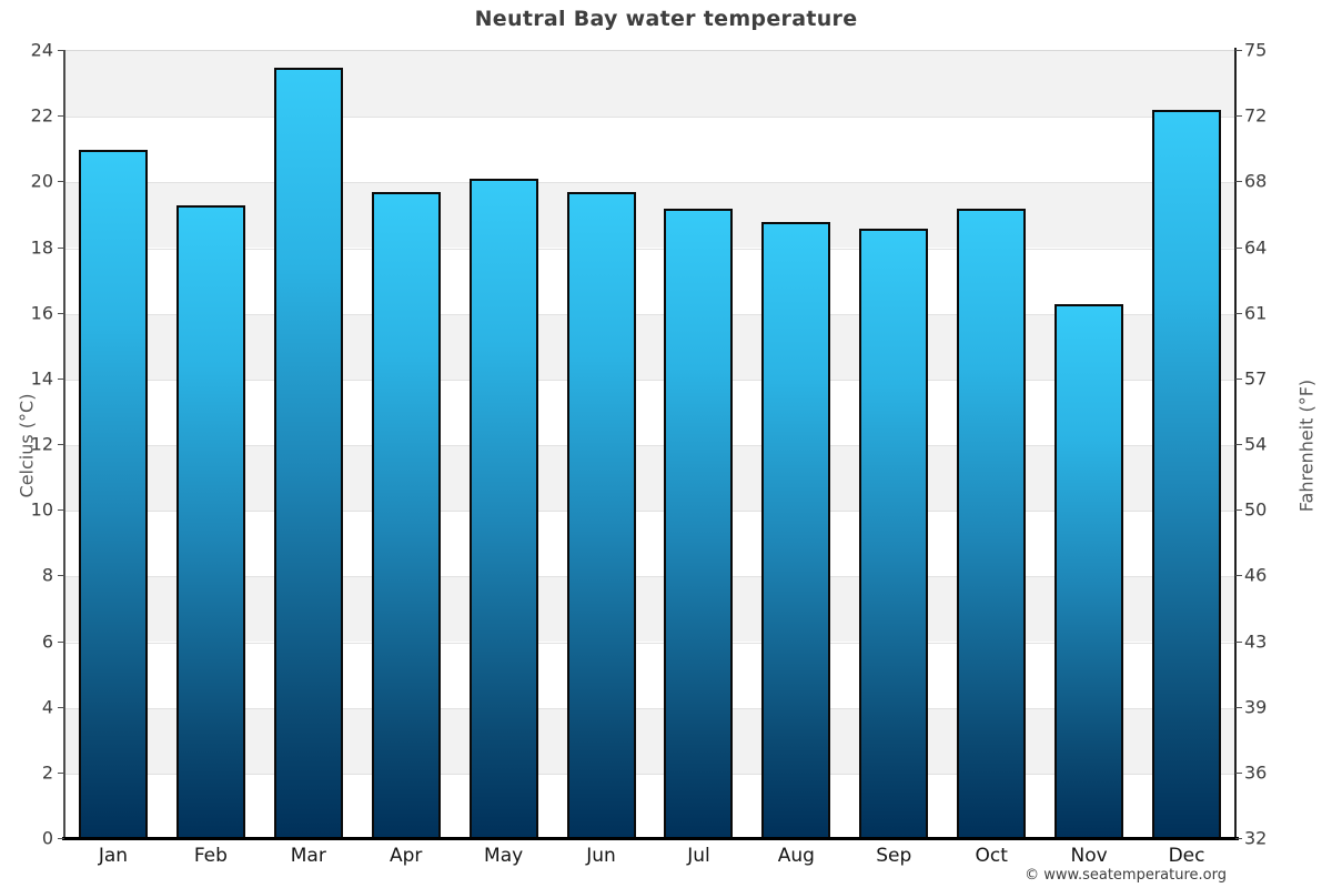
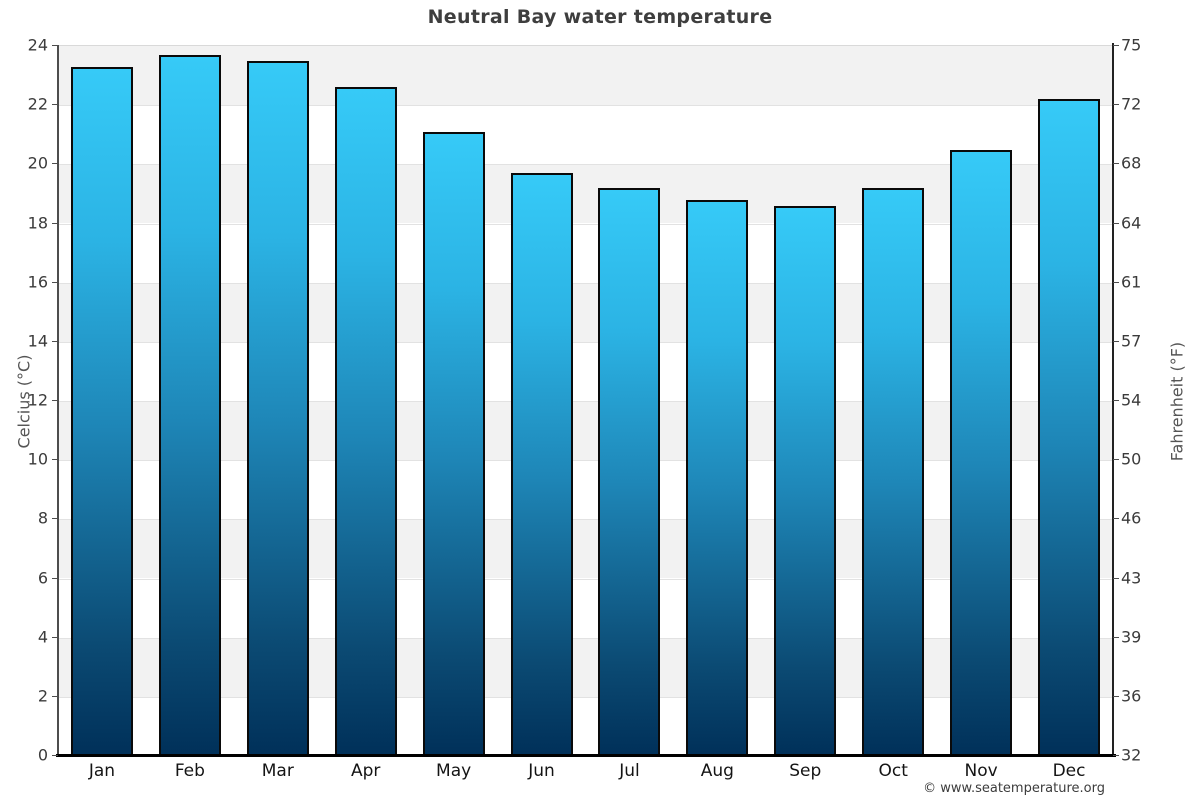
Jan: 21.0 -> 23.3
Feb: 19.3 -> 23.7
Apr: 19.7 -> 22.6
May: 20.1 -> 21.1
Nov: 16.3 -> 20.5
